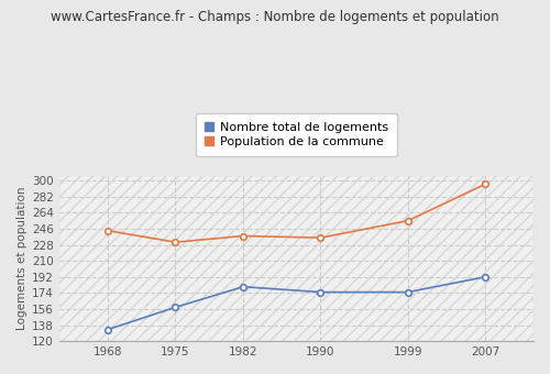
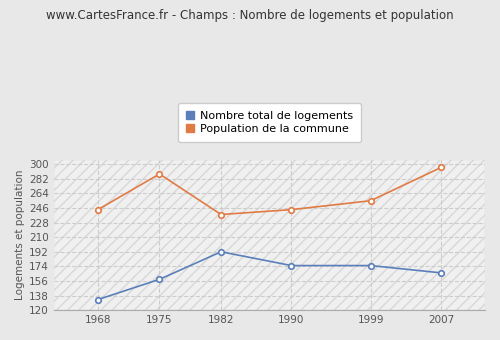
Population de la commune/1975: 231 -> 288
Nombre total de logements/1982: 181 -> 192
Population de la commune/1990: 236 -> 244
Nombre total de logements/2007: 192 -> 166
